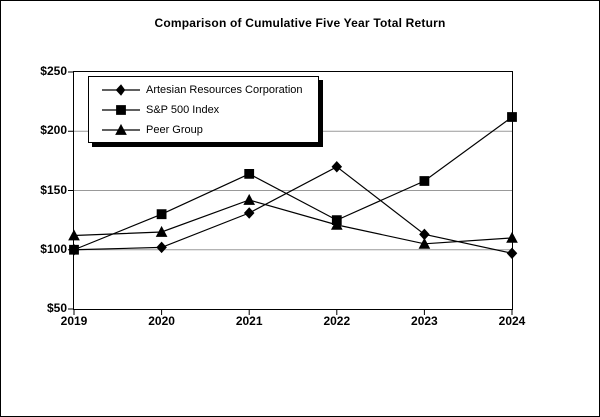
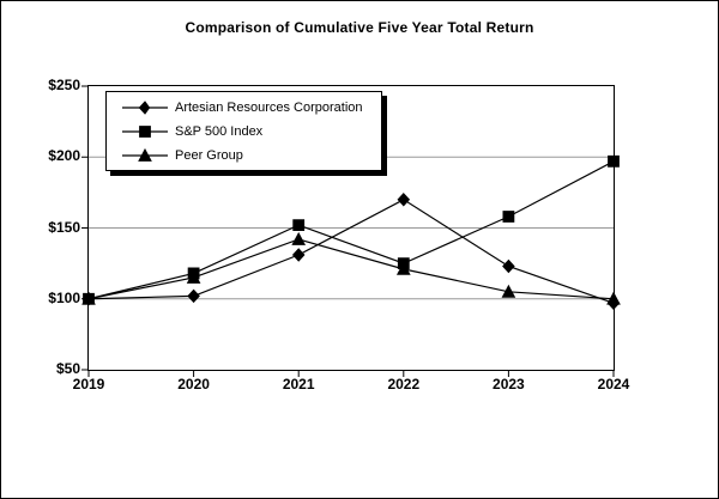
Peer Group/2019: $112 -> $100
S&P 500 Index/2020: $130 -> $118
S&P 500 Index/2021: $164 -> $152
Artesian Resources Corporation/2023: $113 -> $123
S&P 500 Index/2024: $212 -> $197
Peer Group/2024: $110 -> $100
